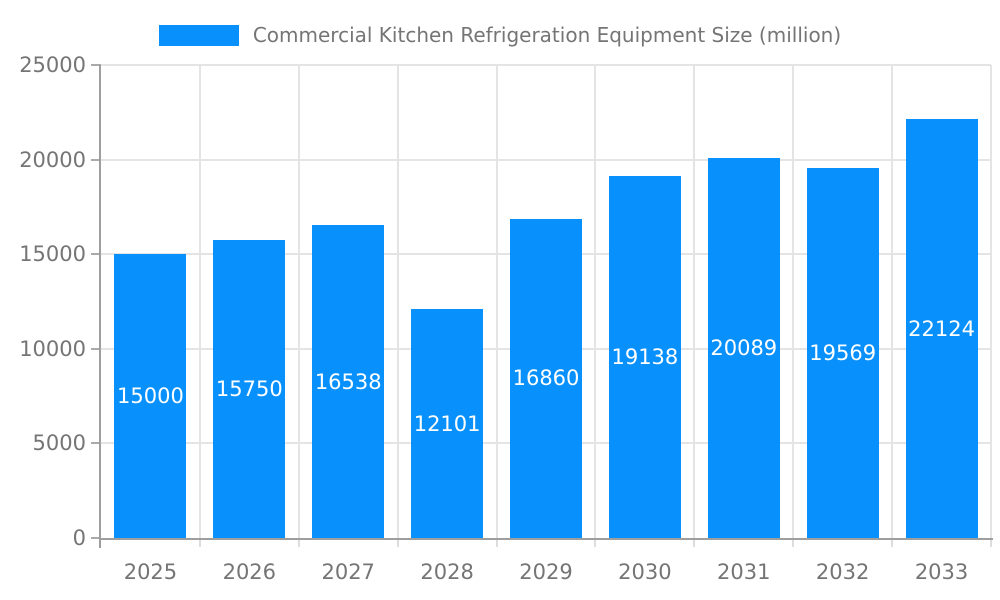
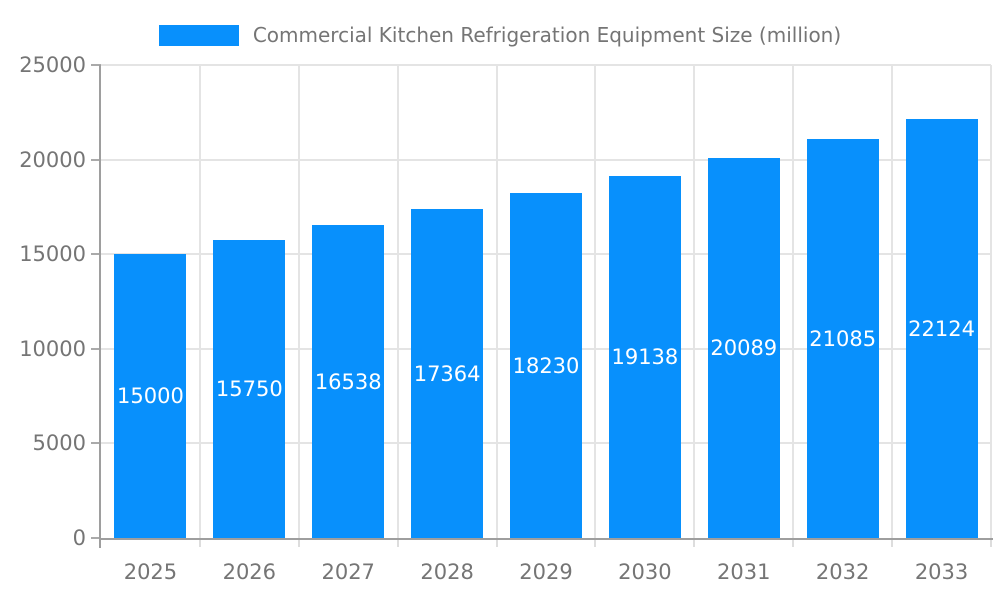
2028: 12101 -> 17364
2029: 16860 -> 18230
2032: 19569 -> 21085
